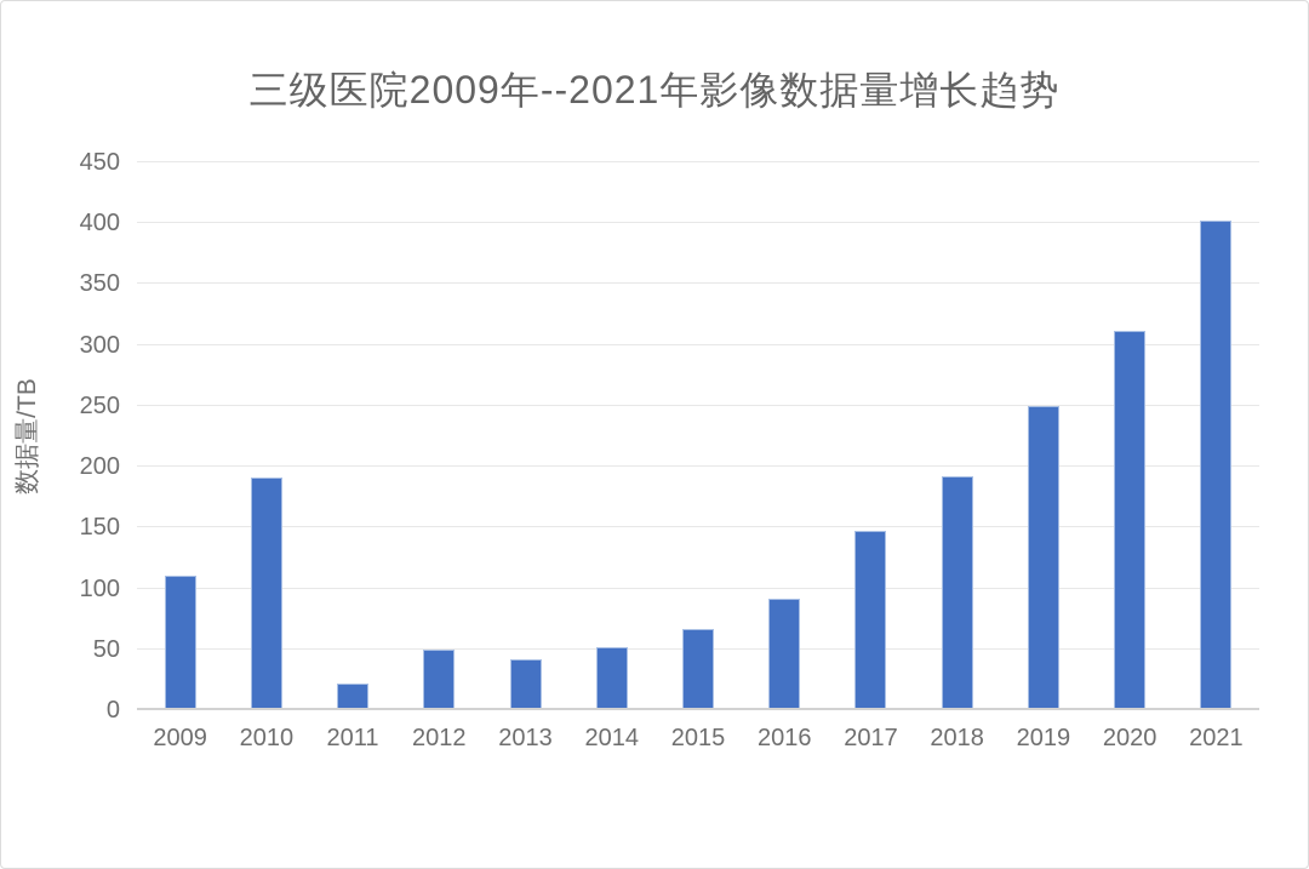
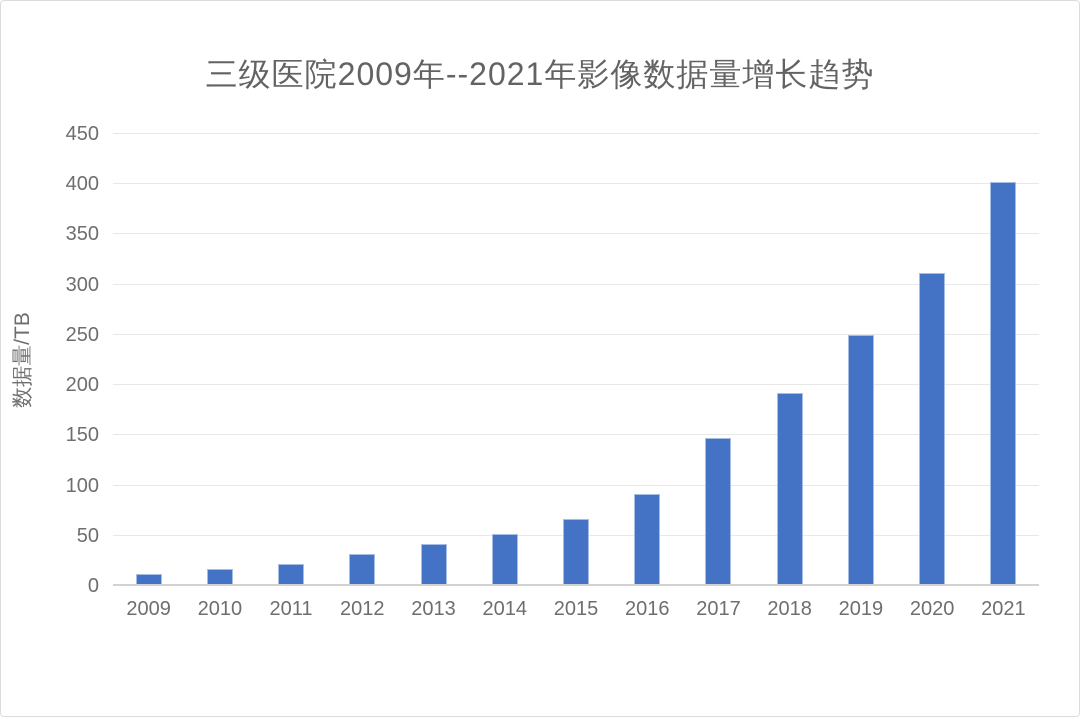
2009: 109 -> 10
2010: 189 -> 15
2012: 48 -> 30
